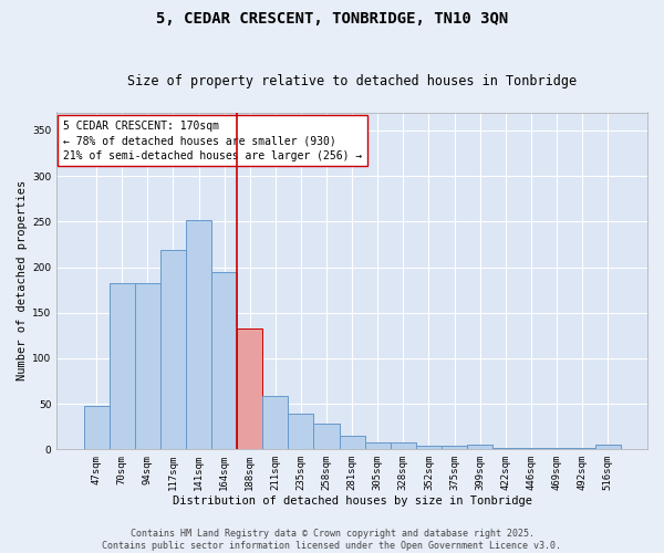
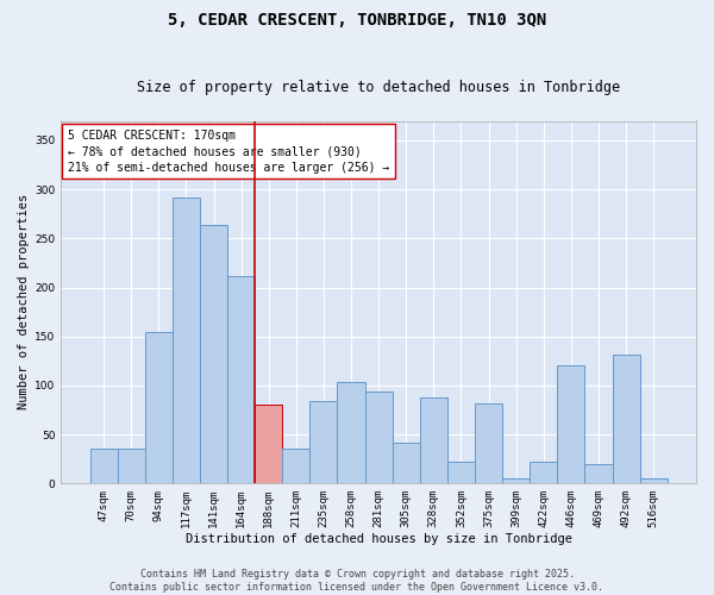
47sqm: 48 -> 36
70sqm: 183 -> 36
94sqm: 183 -> 154
117sqm: 219 -> 292
141sqm: 252 -> 264
164sqm: 195 -> 212
188sqm: 133 -> 80
211sqm: 58 -> 36
235sqm: 39 -> 84
258sqm: 28 -> 104
281sqm: 15 -> 94
305sqm: 8 -> 42
328sqm: 8 -> 88
352sqm: 4 -> 22
375sqm: 4 -> 82
422sqm: 2 -> 22
446sqm: 1 -> 120
469sqm: 1 -> 20
492sqm: 1 -> 132
